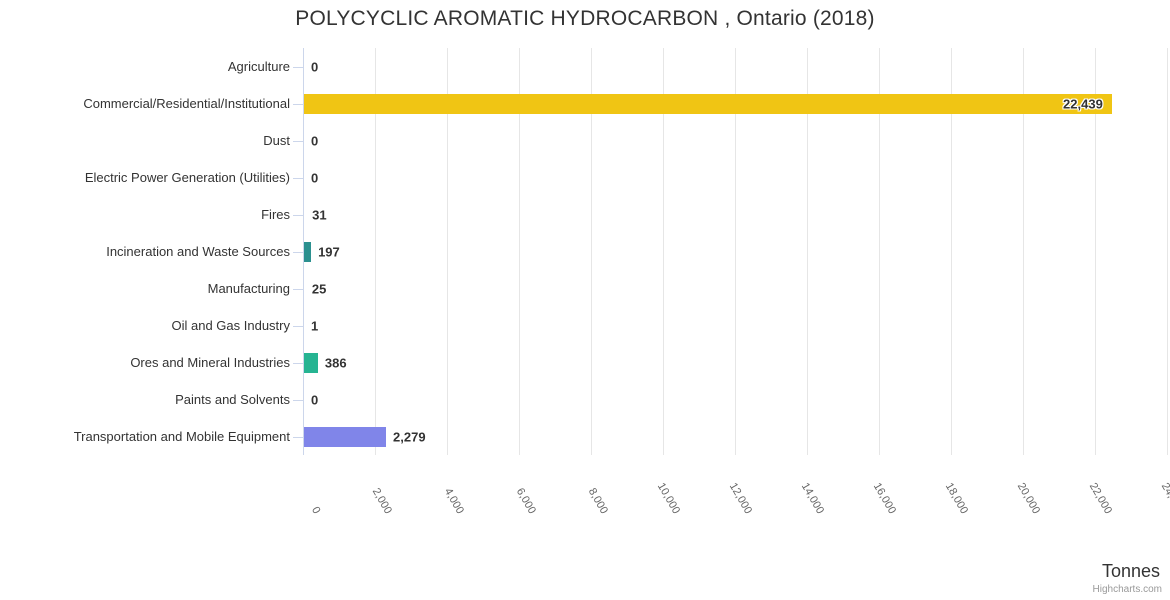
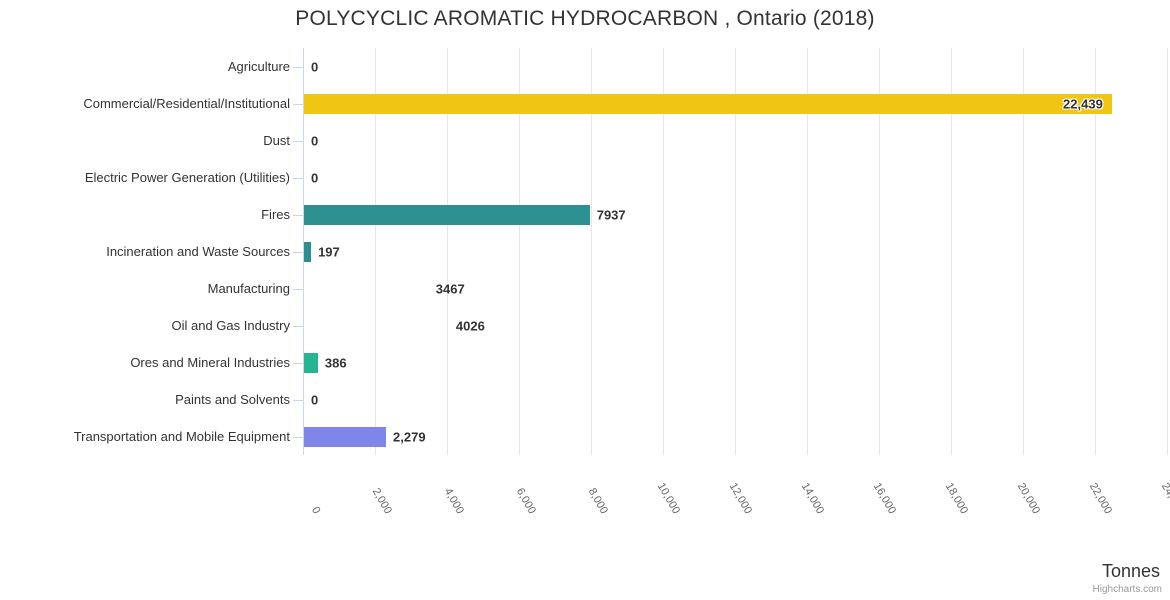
Fires: 31 -> 7937
Manufacturing: 25 -> 3467
Oil and Gas Industry: 1 -> 4026
